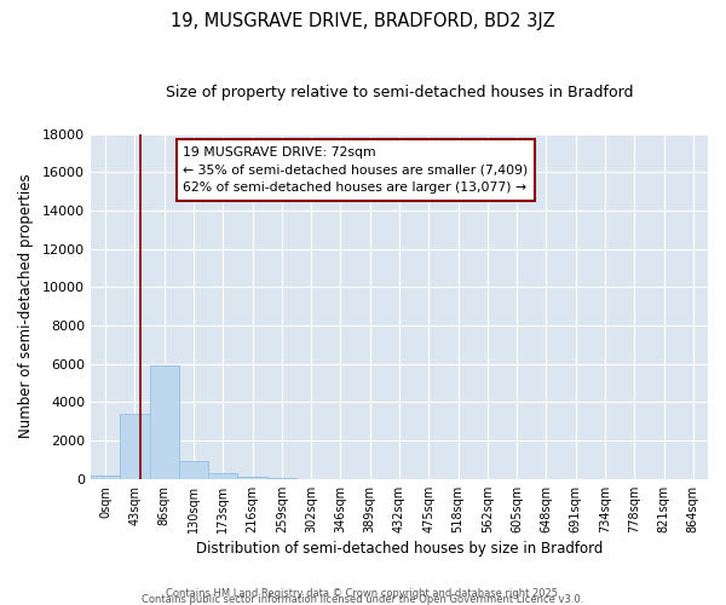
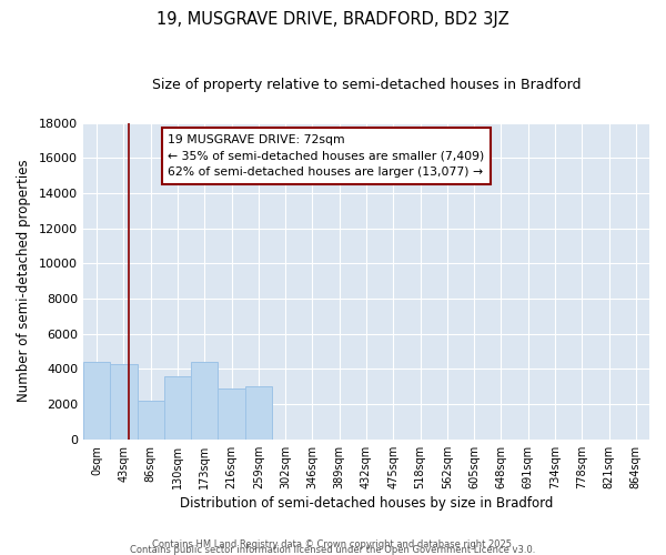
0sqm: 200 -> 4400
43sqm: 3400 -> 4300
86sqm: 5900 -> 2200
130sqm: 1000 -> 3600
173sqm: 300 -> 4400
216sqm: 100 -> 2900
259sqm: 0 -> 3000
